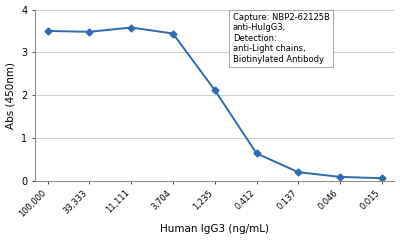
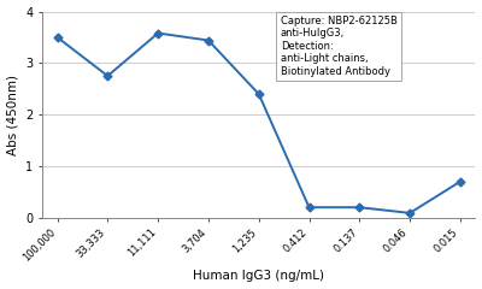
33,333: 3.48 -> 2.75
1,235: 2.12 -> 2.40
0.412: 0.64 -> 0.20
0.015: 0.06 -> 0.70
